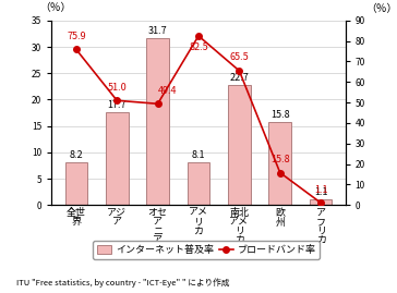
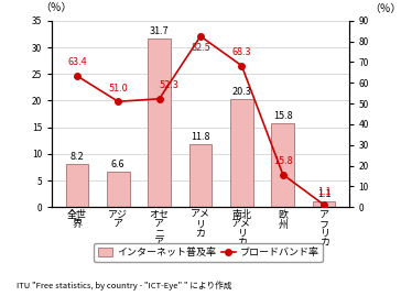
ブロードバンド率/全世 界: 75.9 -> 63.4
インターネット普及率/アジ ア: 17.7 -> 6.6
ブロードバンド率/オセ ア ニ ア: 49.4 -> 52.3
インターネット普及率/アメ リ カ: 8.1 -> 11.8
インターネット普及率/南北 アメ リ カ: 22.7 -> 20.3
ブロードバンド率/南北 アメ リ カ: 65.5 -> 68.3
